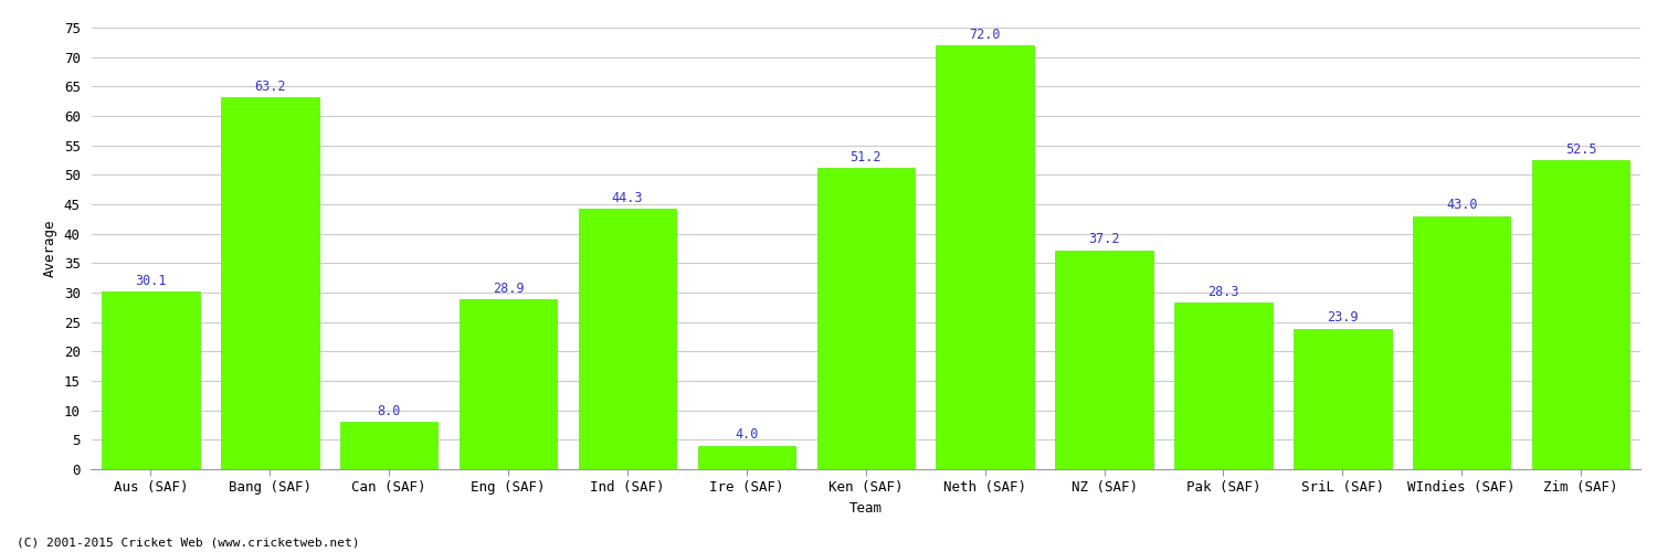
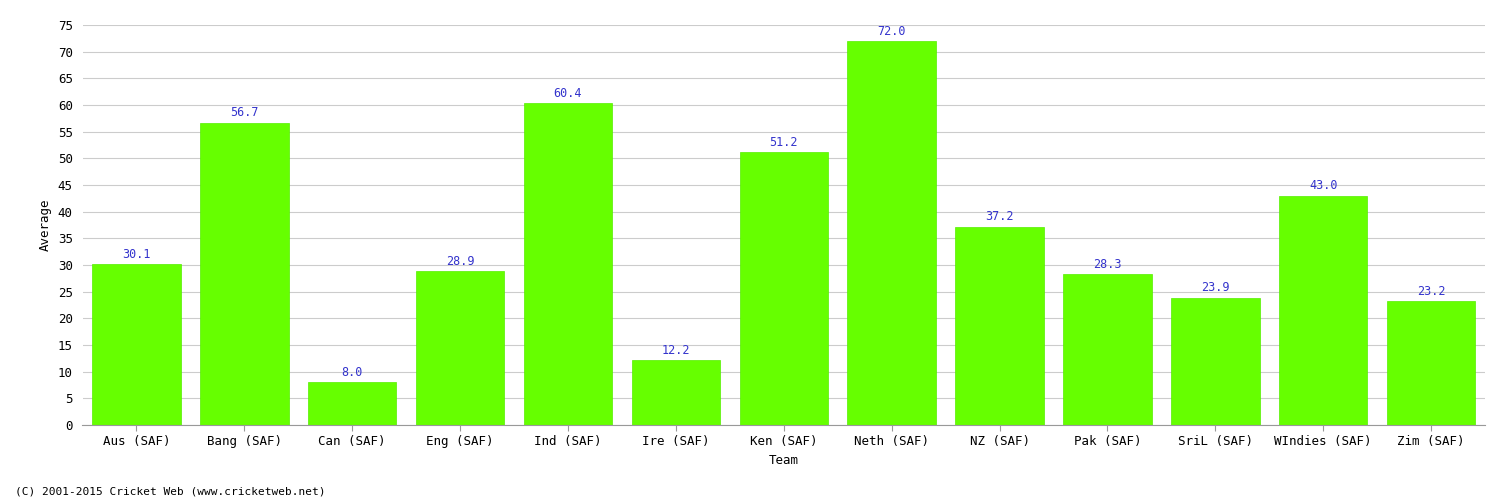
Bang (SAF): 63.2 -> 56.7
Ind (SAF): 44.3 -> 60.4
Ire (SAF): 4.0 -> 12.2
Zim (SAF): 52.5 -> 23.2
